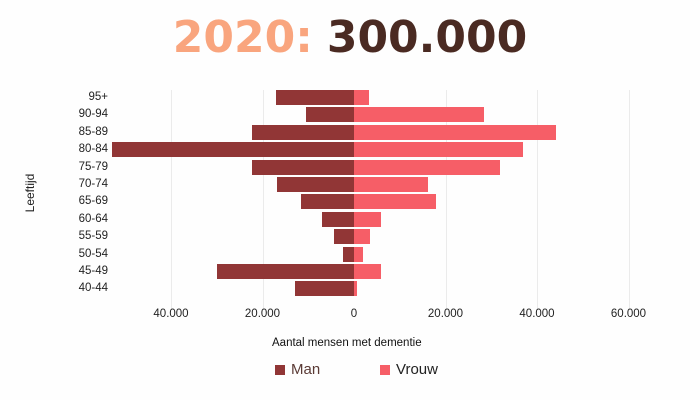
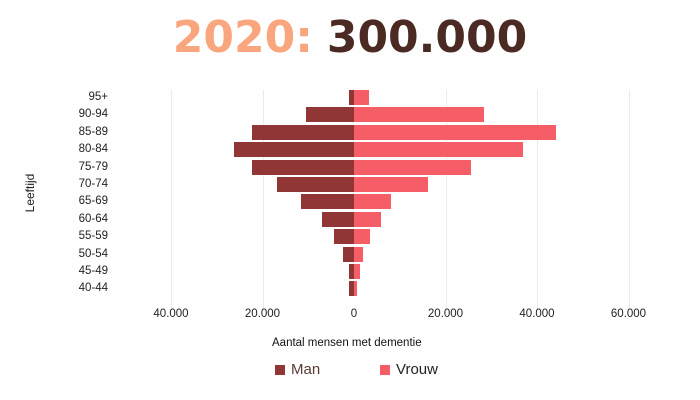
Man/95+: 17000 -> 1000
Man/80-84: 53000 -> 26000
Vrouw/75-79: 32000 -> 26000
Vrouw/65-69: 18000 -> 8000
Man/45-49: 30000 -> 1000
Vrouw/45-49: 6000 -> 1000
Man/40-44: 13000 -> 1000
